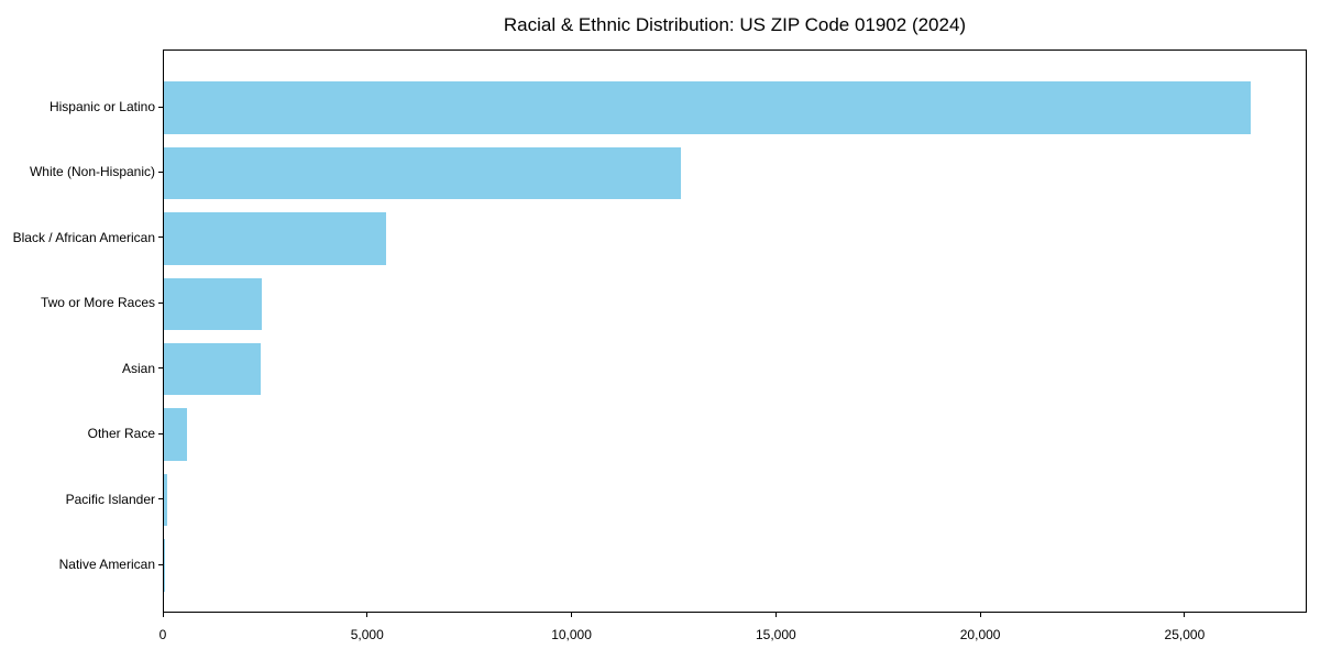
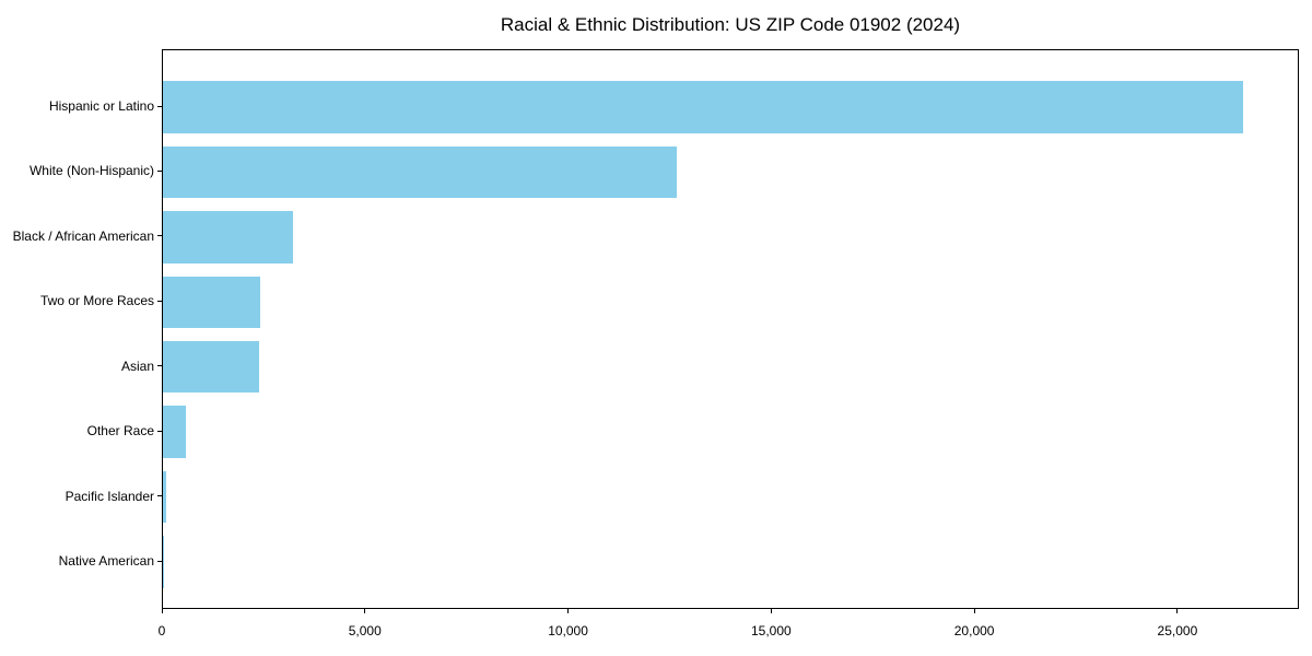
Black / African American: 5400 -> 3200
